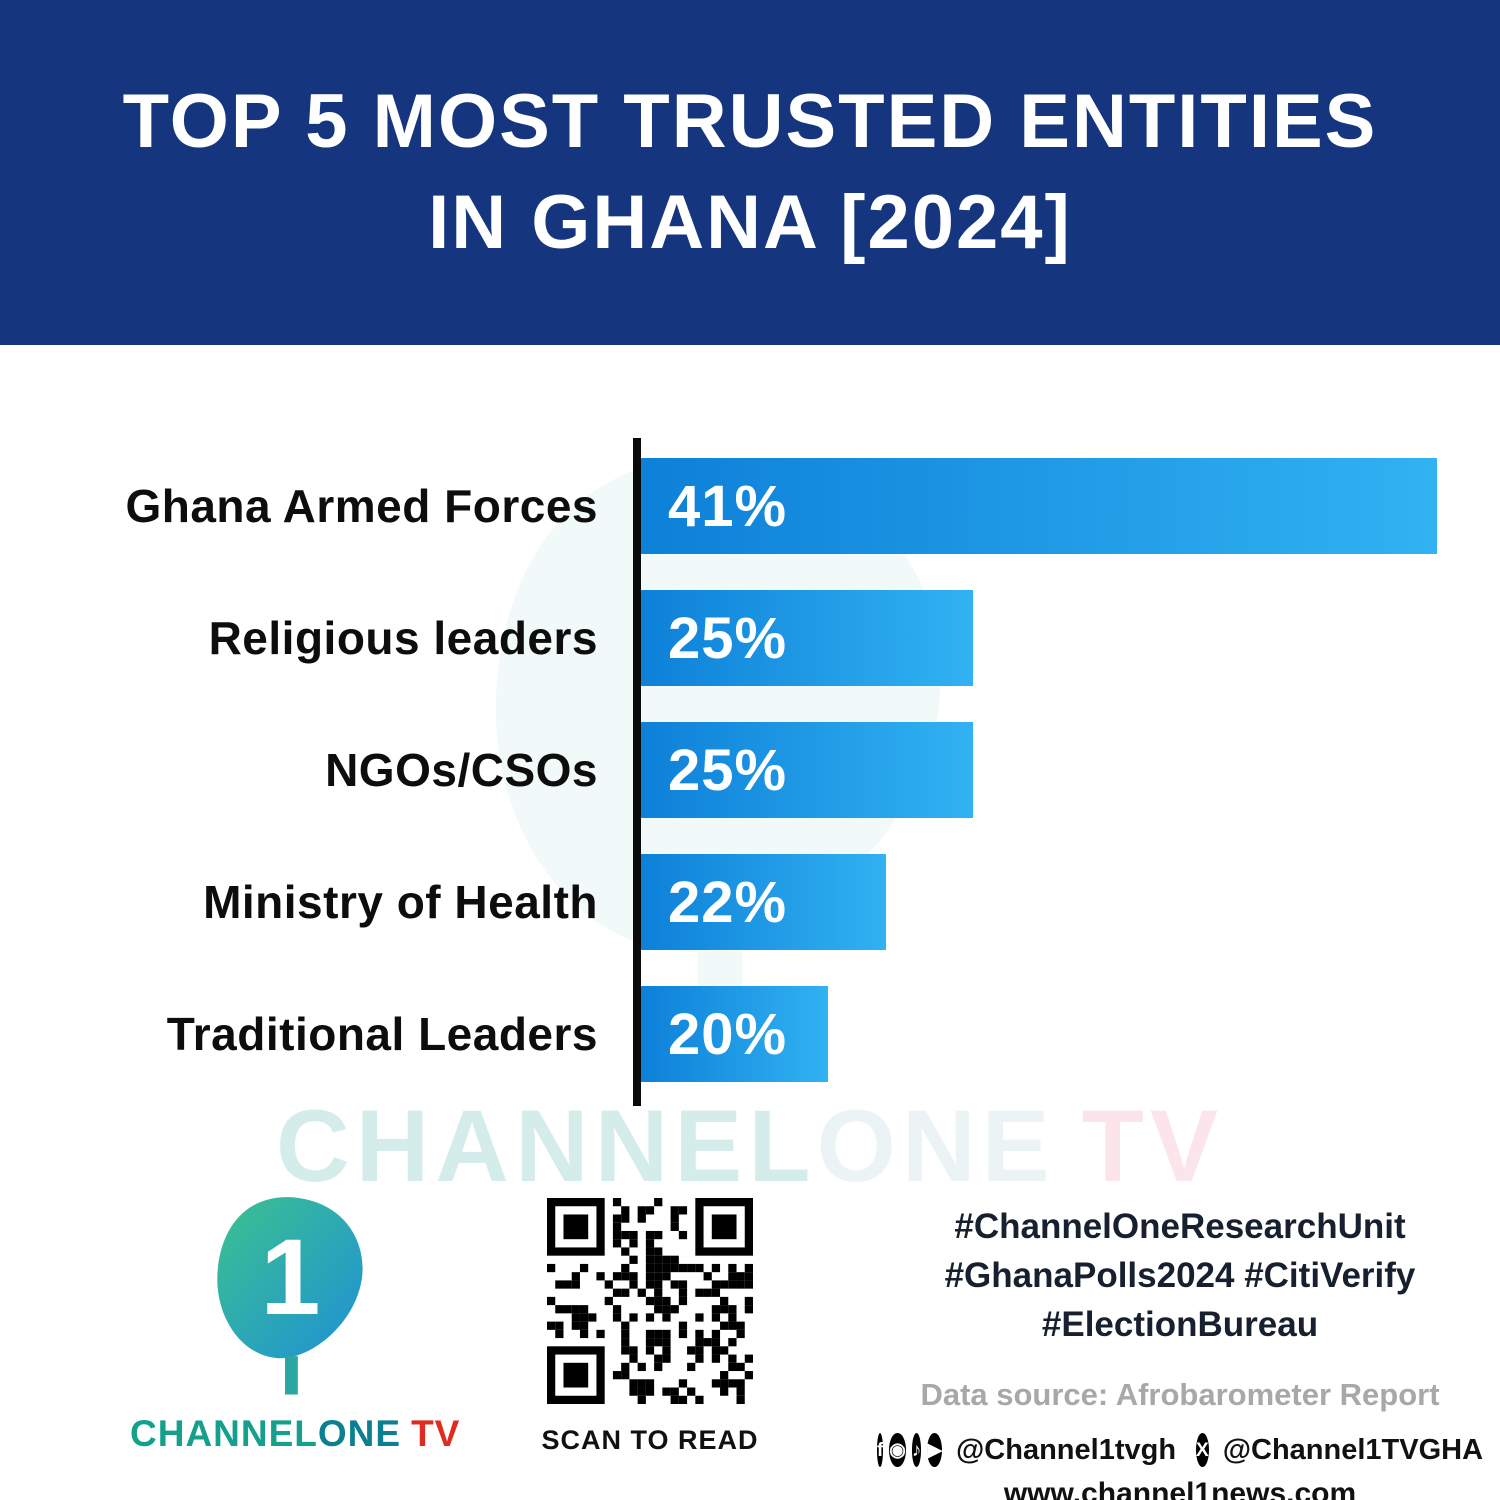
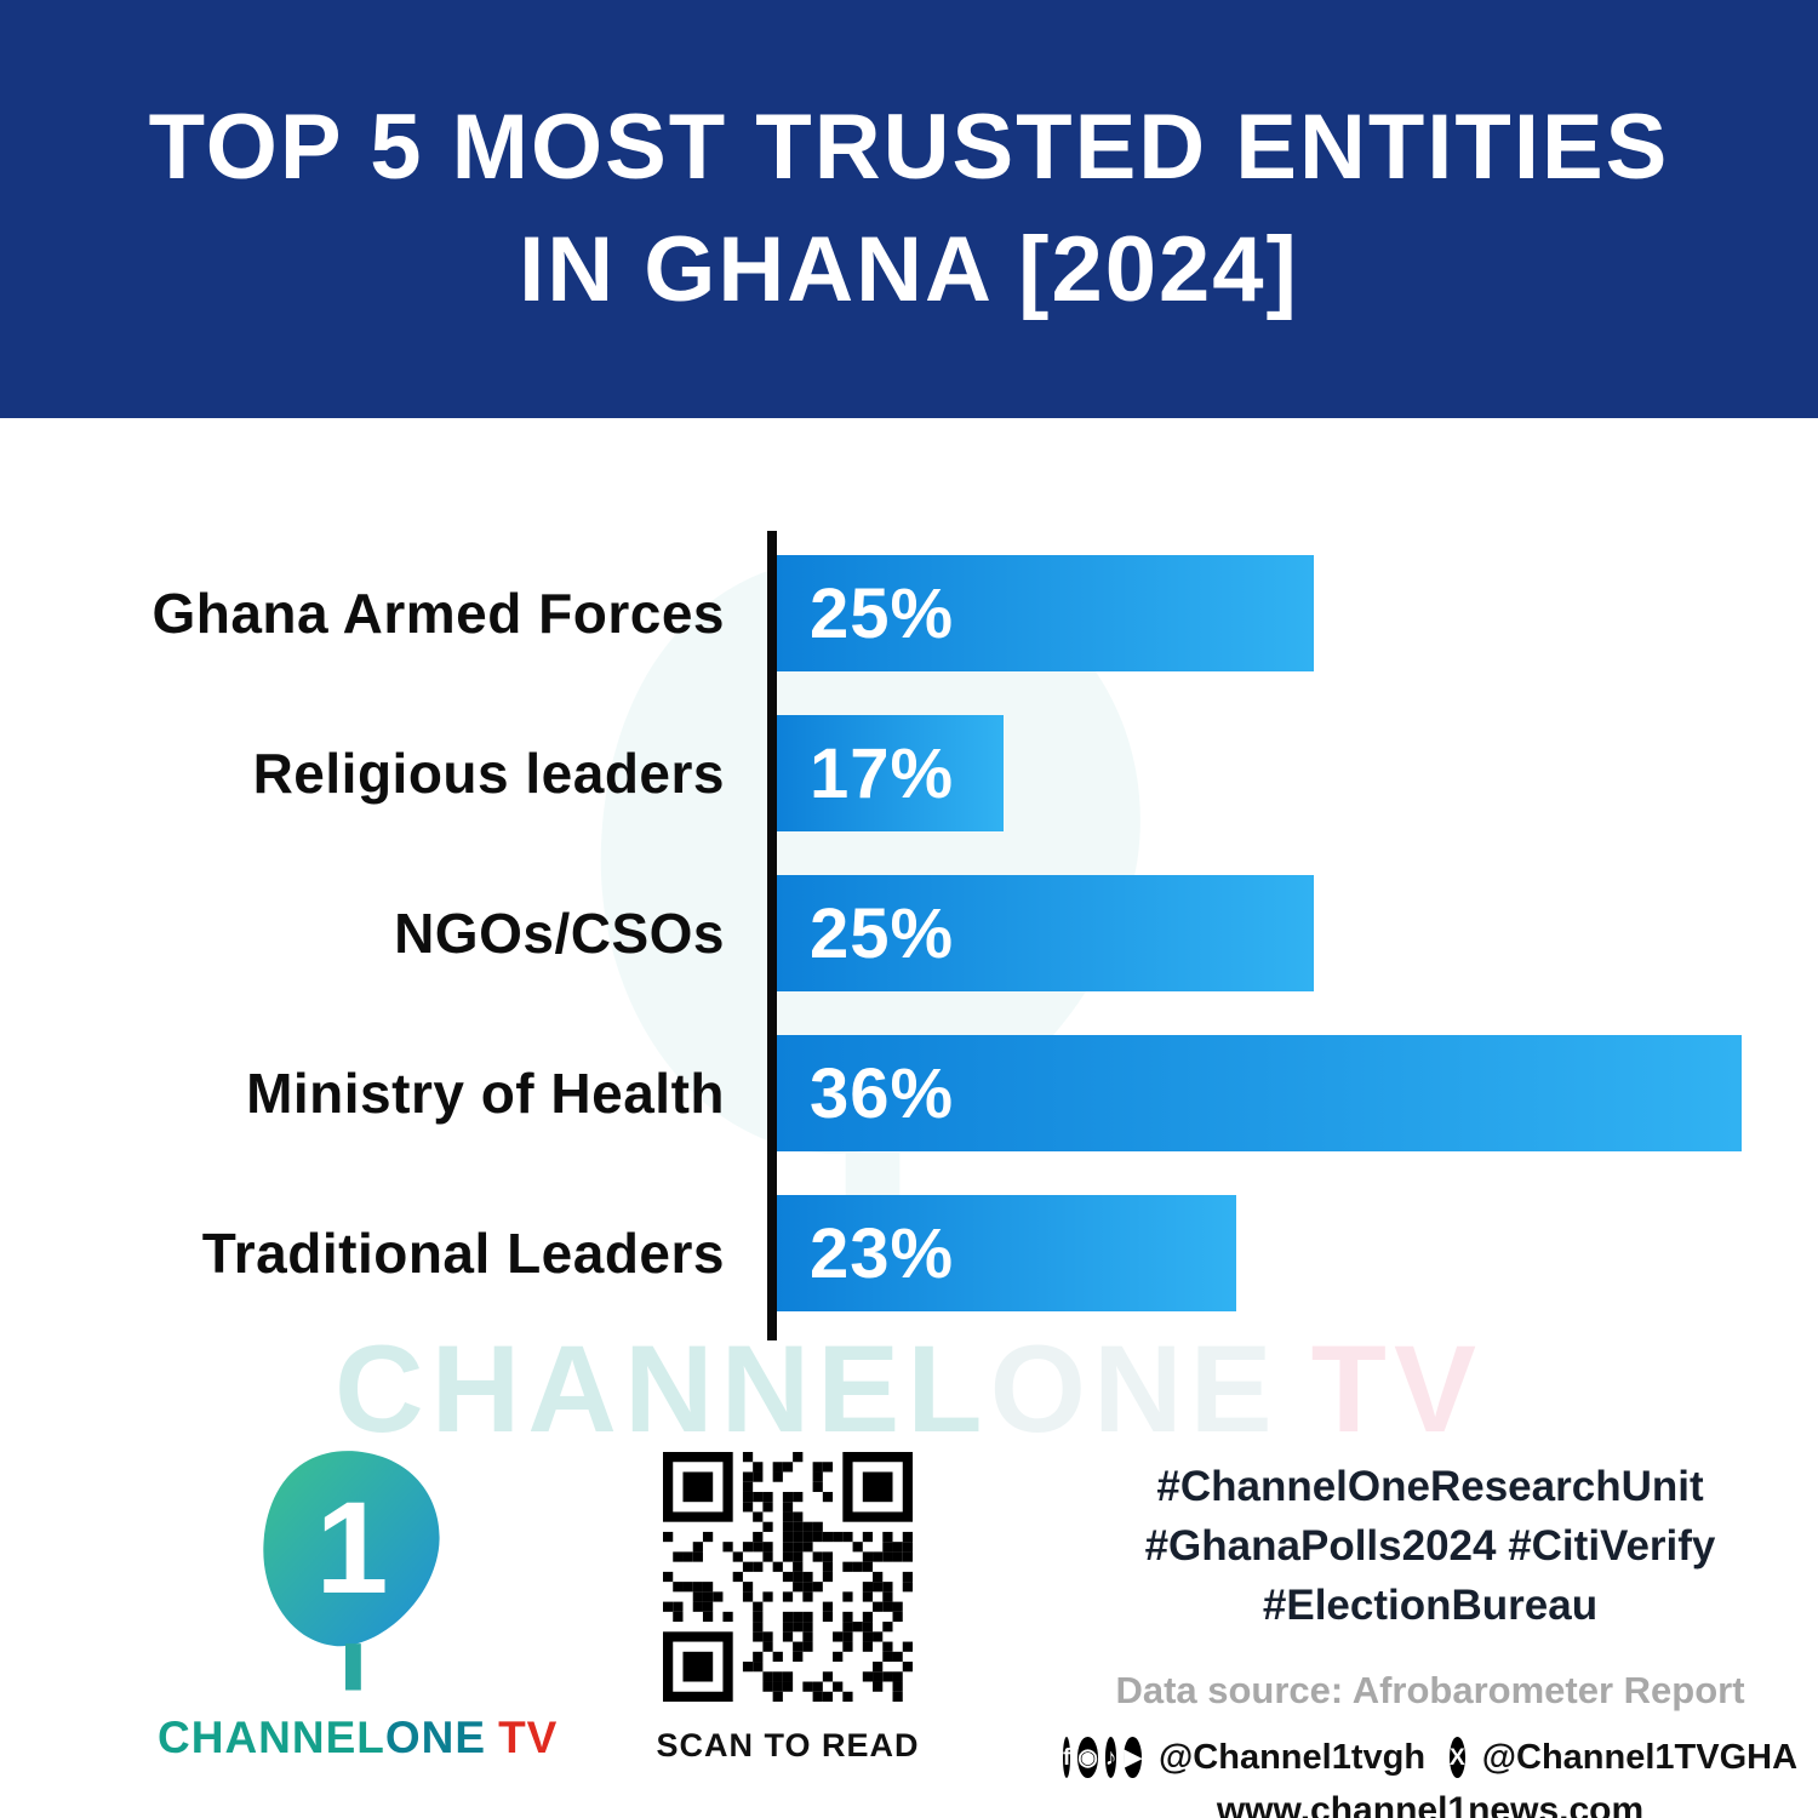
Ghana Armed Forces: 41% -> 25%
Religious leaders: 25% -> 17%
Ministry of Health: 22% -> 36%
Traditional Leaders: 20% -> 23%
